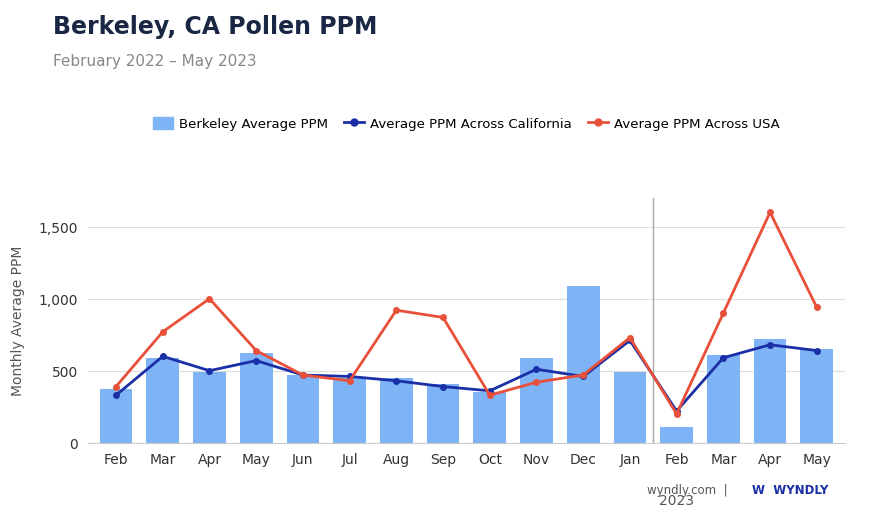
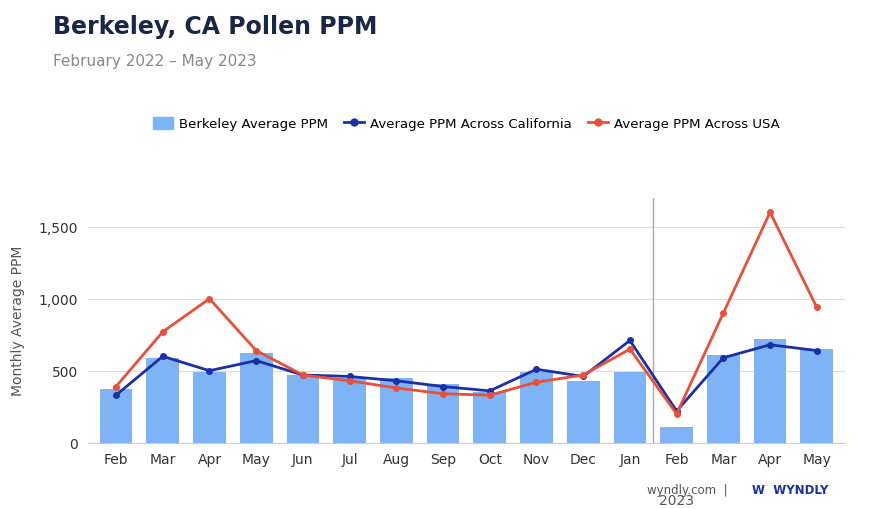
Average PPM Across USA/Aug: 920 -> 380
Average PPM Across USA/Sep: 870 -> 340
Berkeley Average PPM/Nov: 590 -> 490
Berkeley Average PPM/Dec: 1,090 -> 430
Average PPM Across USA/Jan: 730 -> 650
